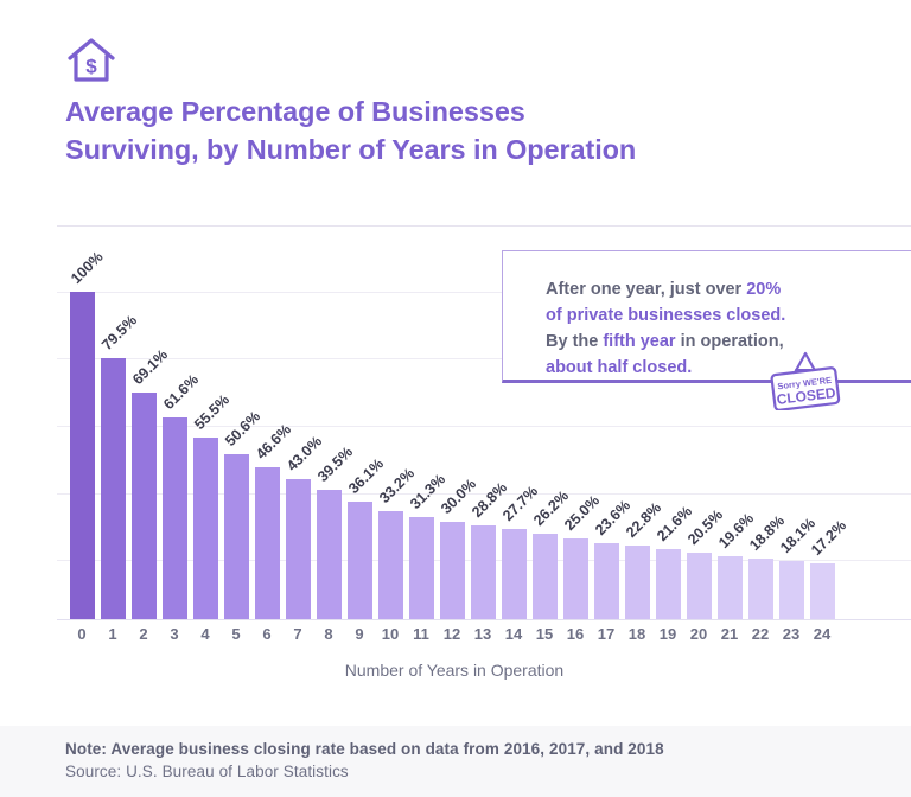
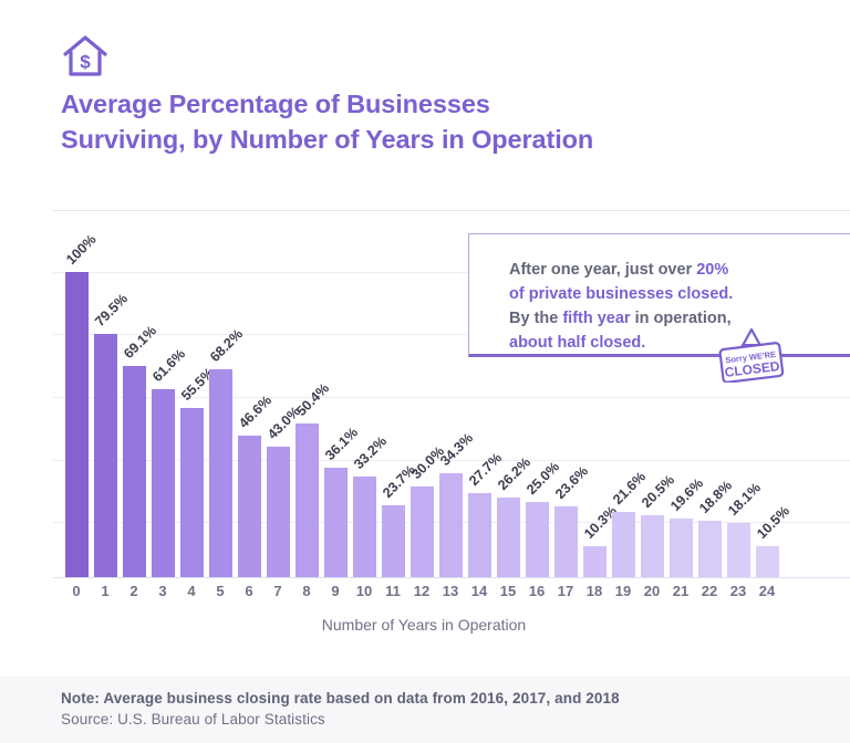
5: 50.6% -> 68.2%
8: 39.5% -> 50.4%
11: 31.3% -> 23.7%
13: 28.8% -> 34.3%
18: 22.8% -> 10.3%
24: 17.2% -> 10.5%
